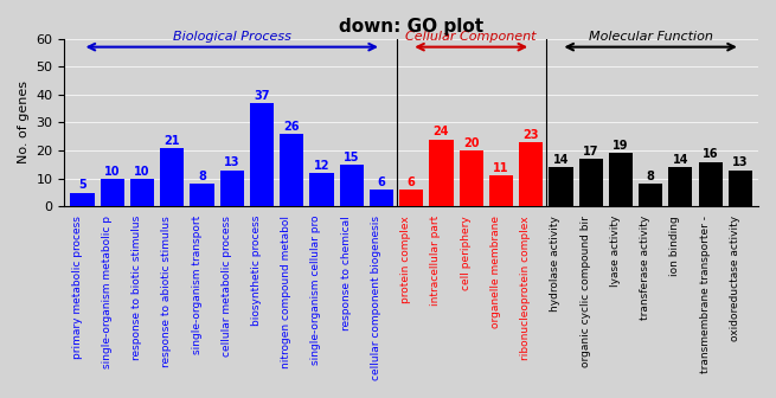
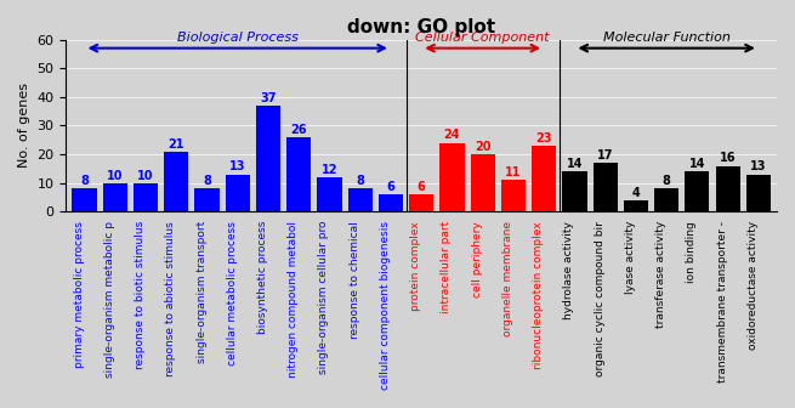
primary metabolic process: 5 -> 8
response to chemical: 15 -> 8
lyase activity: 19 -> 4
